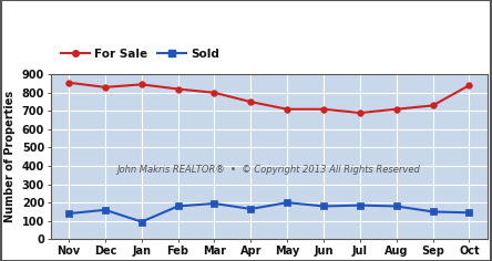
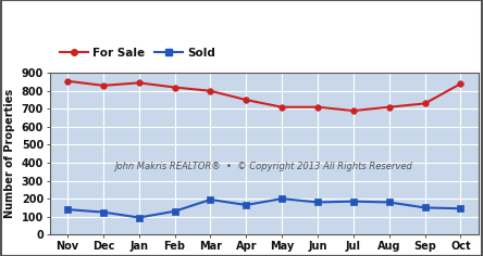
Sold/Dec: 160 -> 120
Sold/Feb: 180 -> 130
